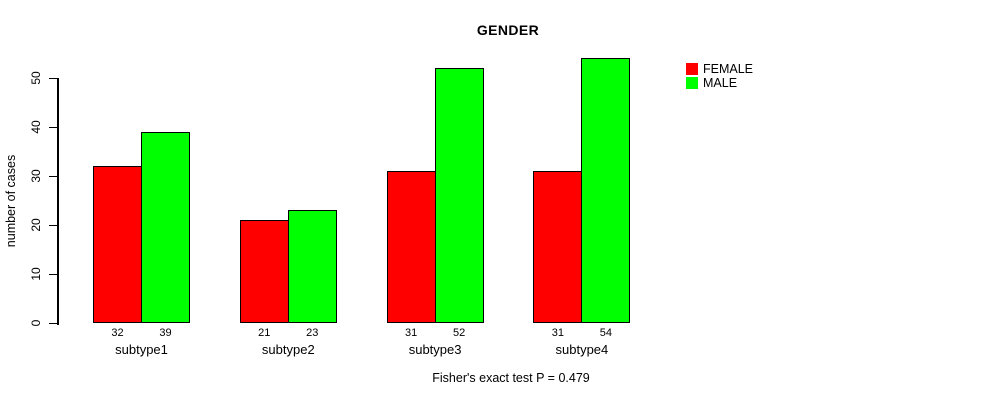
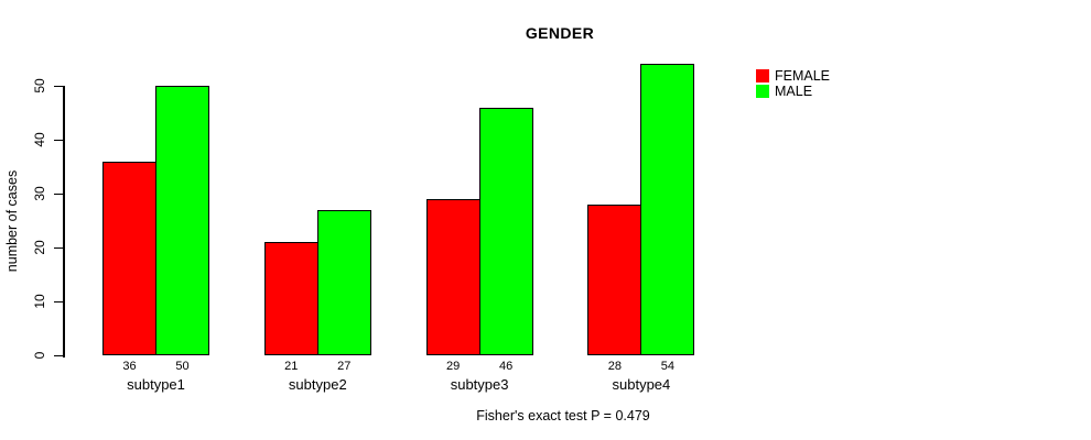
FEMALE/subtype1: 32 -> 36
MALE/subtype1: 39 -> 50
MALE/subtype2: 23 -> 27
FEMALE/subtype3: 31 -> 29
MALE/subtype3: 52 -> 46
FEMALE/subtype4: 31 -> 28
